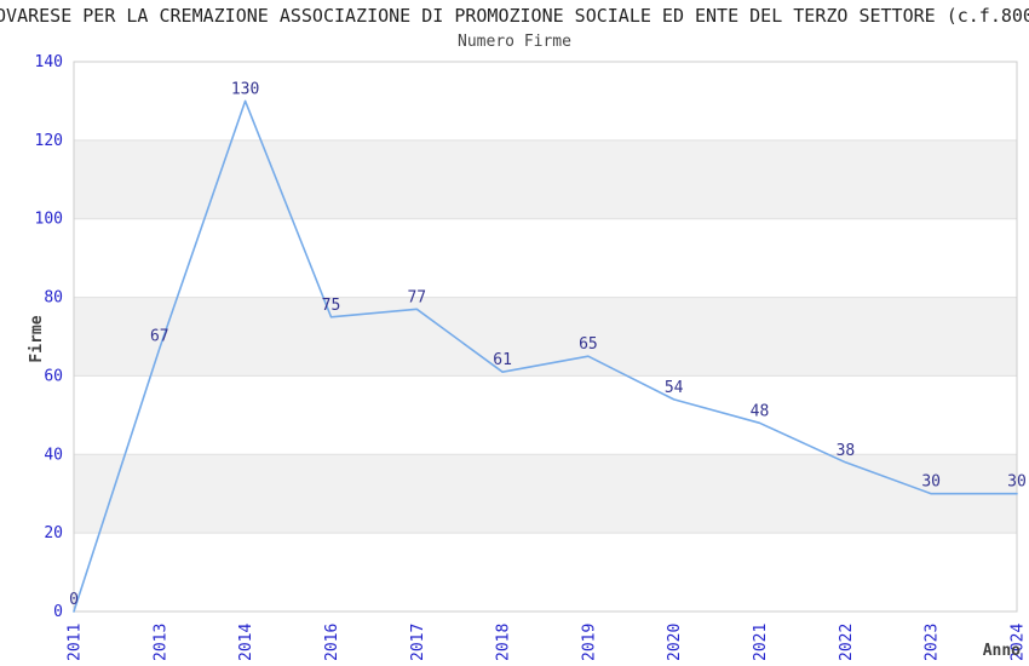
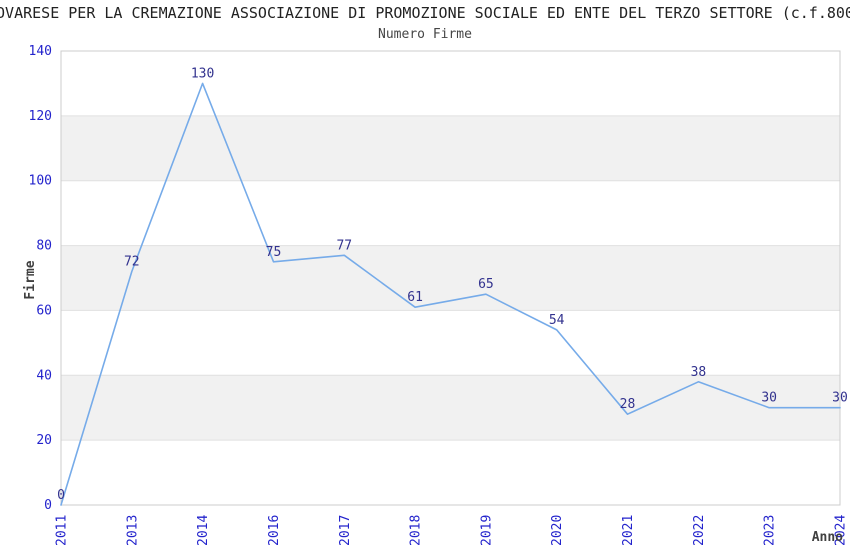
2013: 67 -> 72
2021: 48 -> 28
